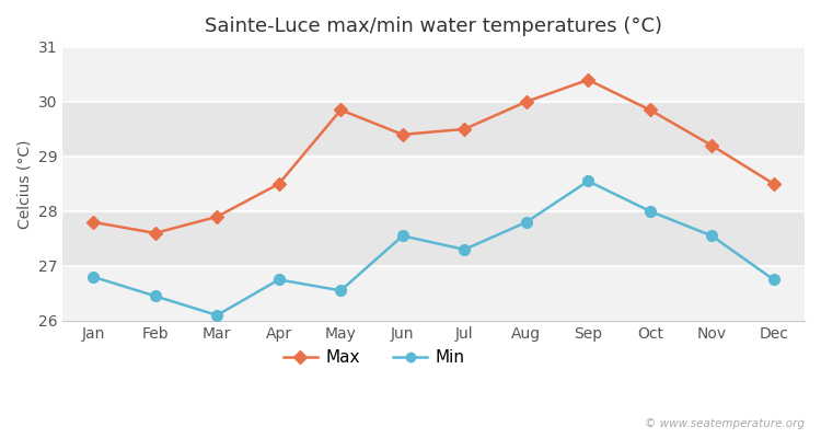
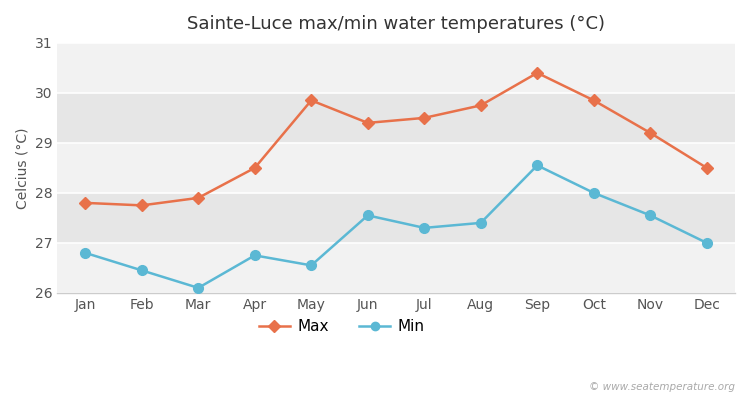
Max/Feb: 27.60 -> 27.75
Max/Aug: 30.00 -> 29.75
Min/Aug: 27.80 -> 27.40
Min/Dec: 26.75 -> 27.00
